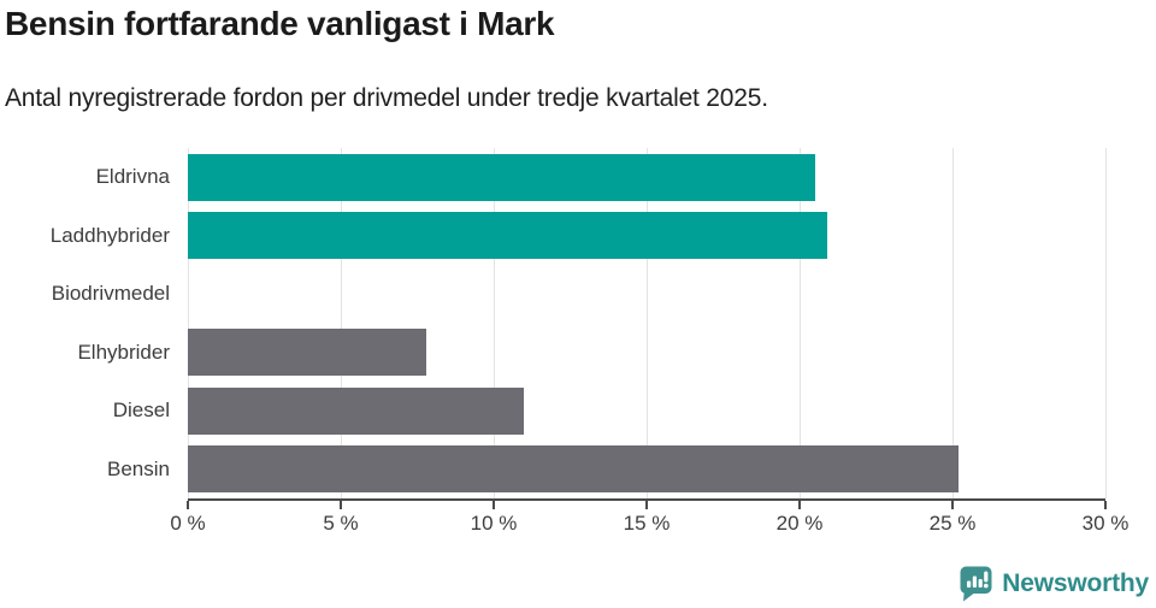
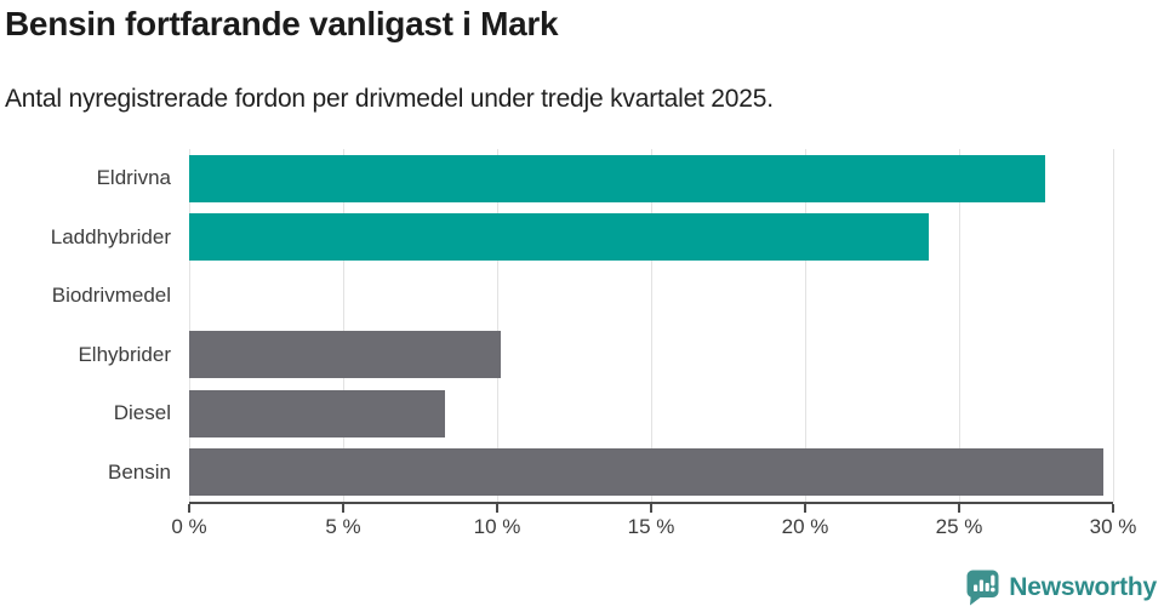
Eldrivna: 20.5% -> 27.8%
Laddhybrider: 20.9% -> 24.0%
Elhybrider: 7.8% -> 10.1%
Diesel: 11.0% -> 8.3%
Bensin: 25.2% -> 29.7%
